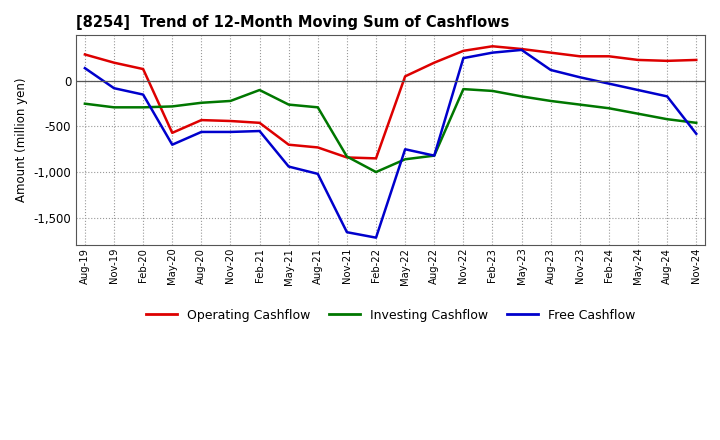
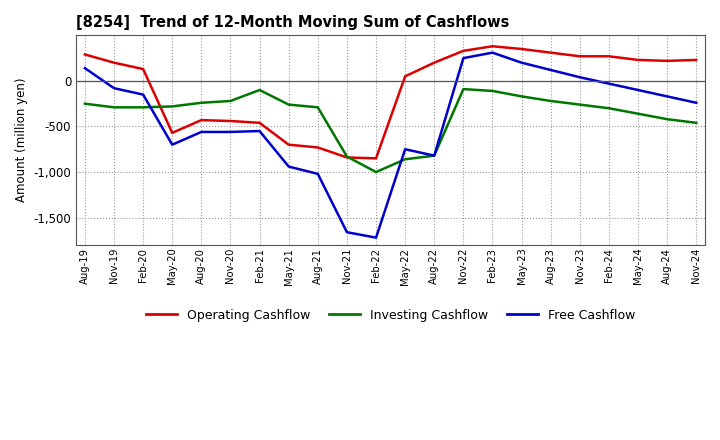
Free Cashflow/May-23: 340 -> 200
Free Cashflow/Nov-24: -580 -> -240
